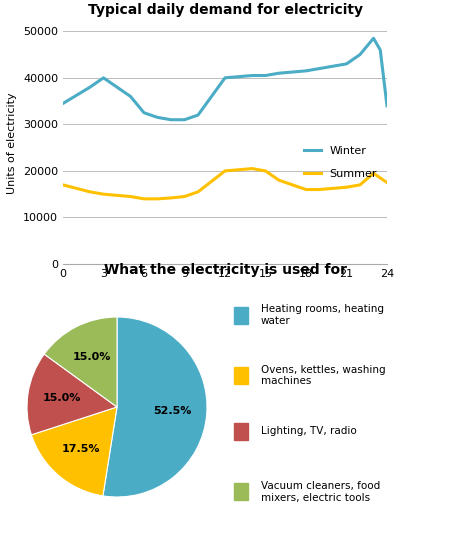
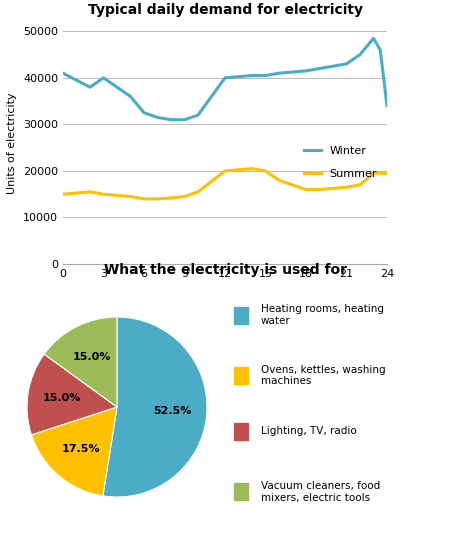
Winter/0: 34500 -> 41000
Summer/0: 17000 -> 15000
Summer/24: 17500 -> 19500
